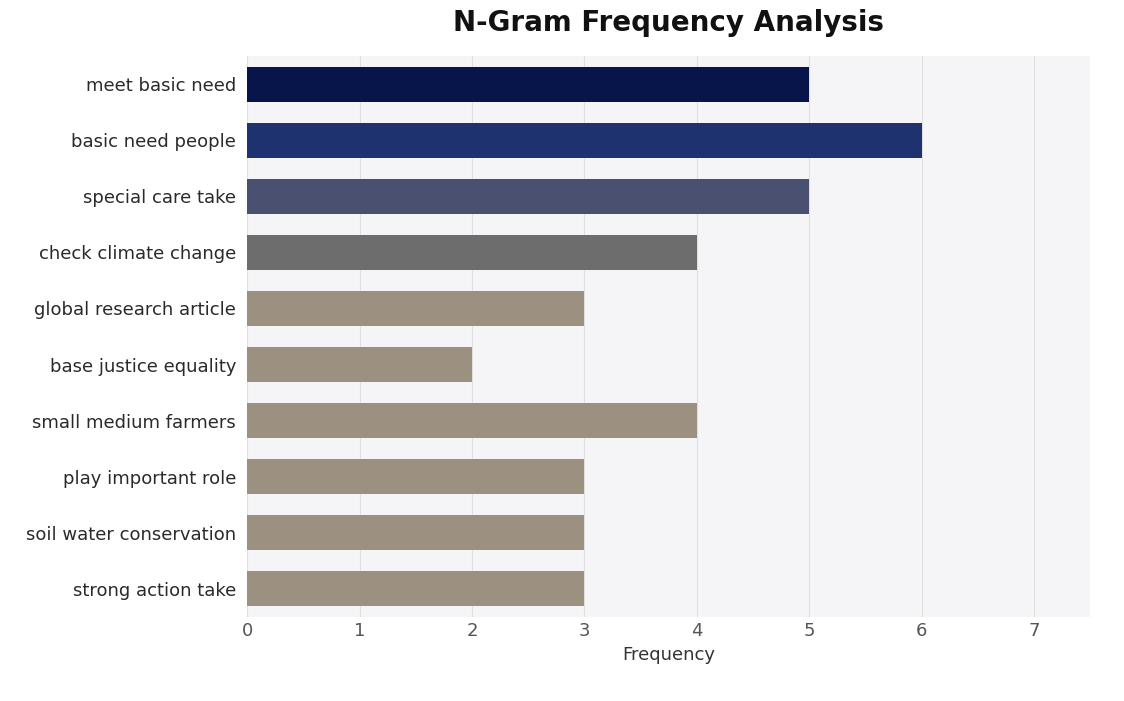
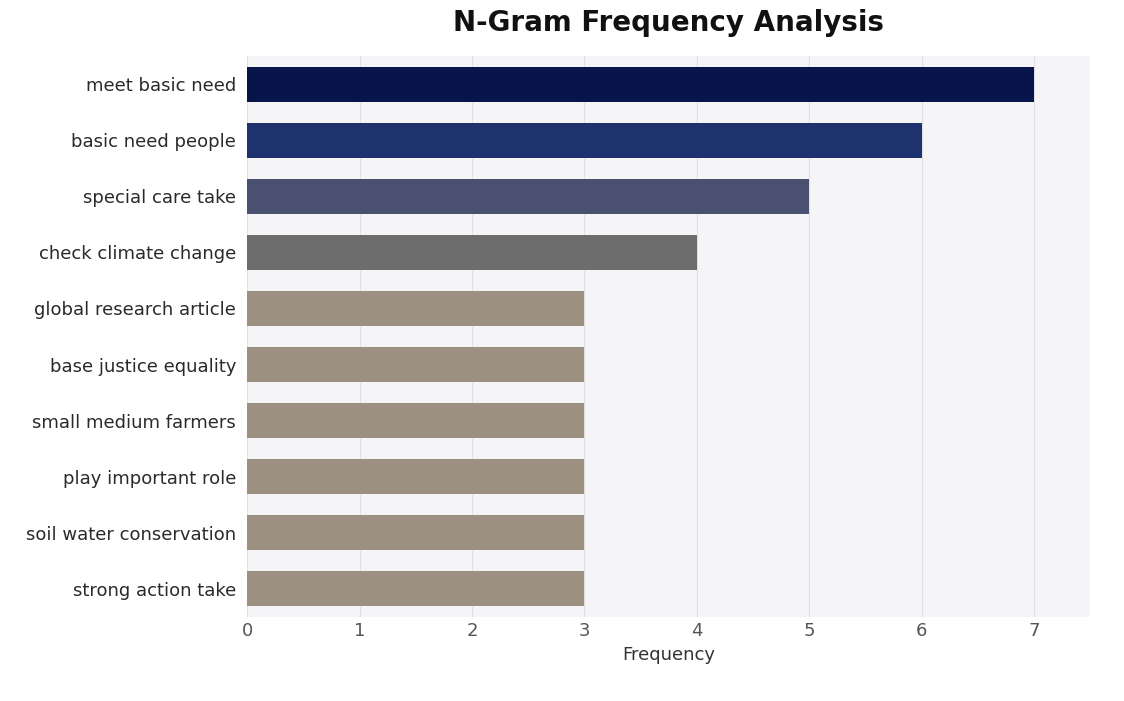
meet basic need: 5 -> 7
base justice equality: 2 -> 3
small medium farmers: 4 -> 3
